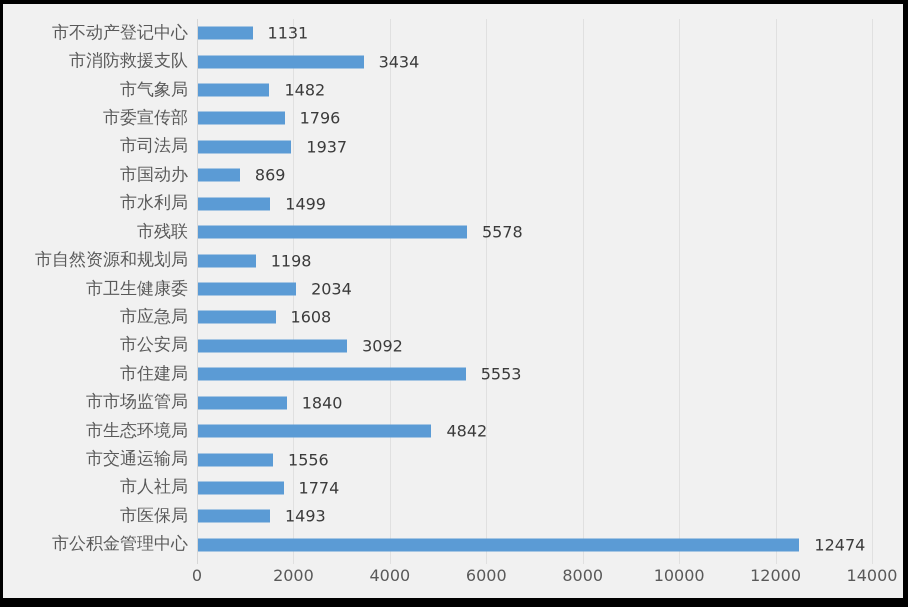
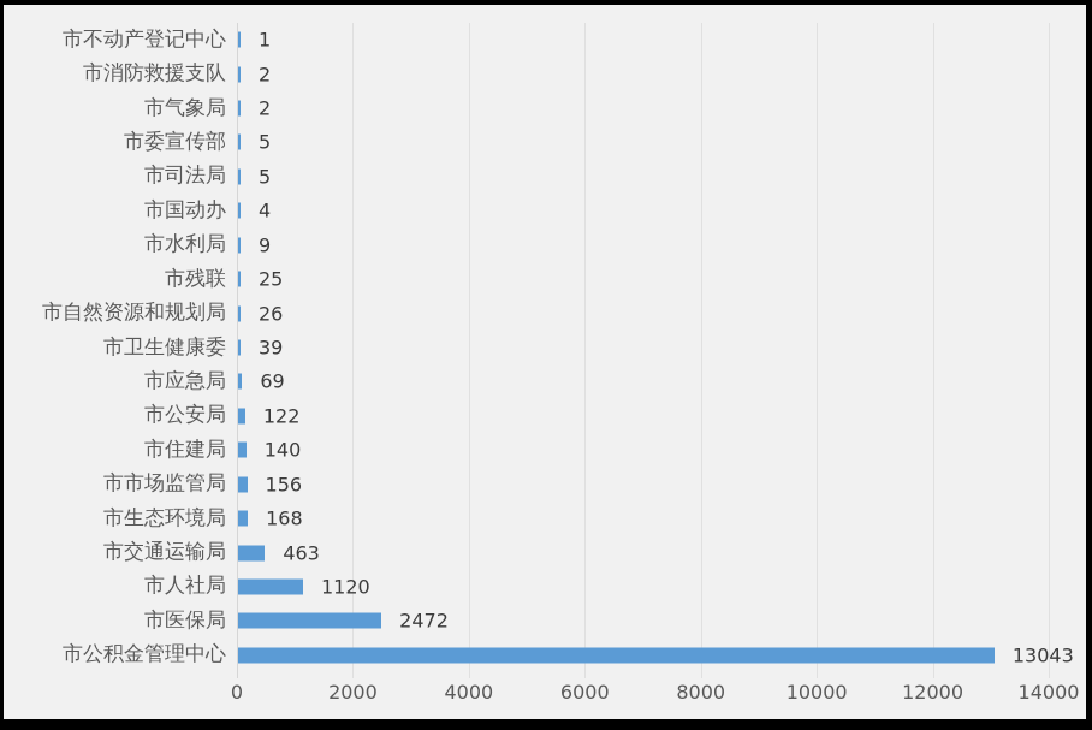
市不动产登记中心: 1131 -> 1
市消防救援支队: 3434 -> 2
市气象局: 1482 -> 2
市委宣传部: 1796 -> 5
市司法局: 1937 -> 5
市国动办: 869 -> 4
市水利局: 1499 -> 9
市残联: 5578 -> 25
市自然资源和规划局: 1198 -> 26
市卫生健康委: 2034 -> 39
市应急局: 1608 -> 69
市公安局: 3092 -> 122
市住建局: 5553 -> 140
市市场监管局: 1840 -> 156
市生态环境局: 4842 -> 168
市交通运输局: 1556 -> 463
市人社局: 1774 -> 1120
市医保局: 1493 -> 2472
市公积金管理中心: 12474 -> 13043
